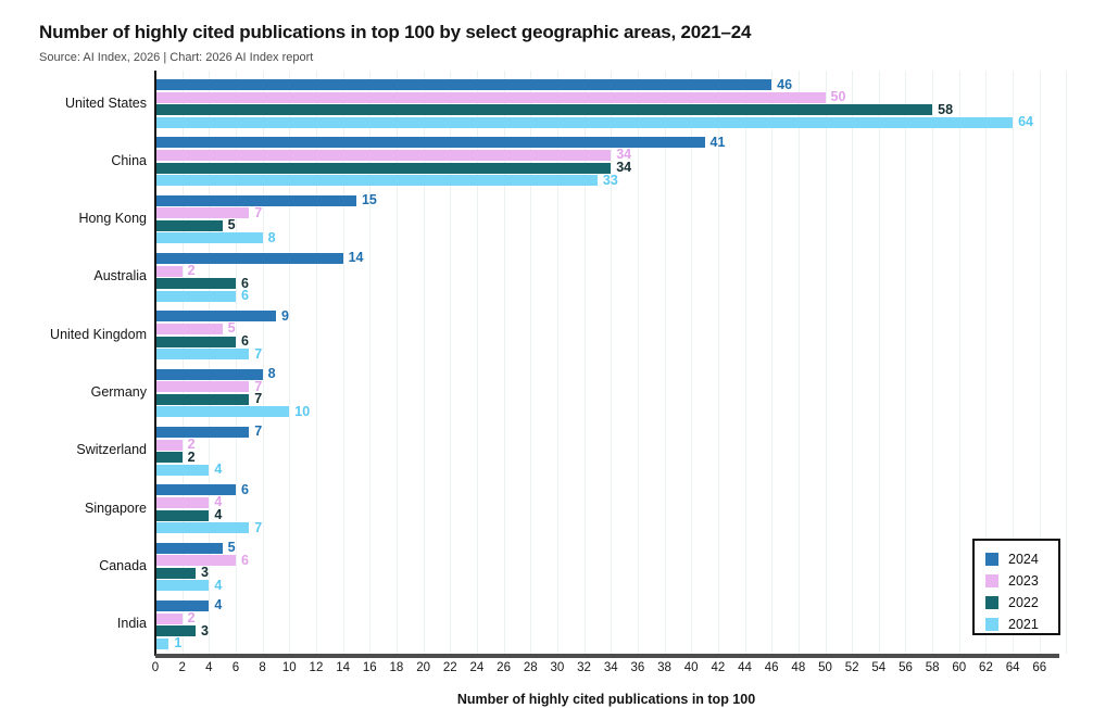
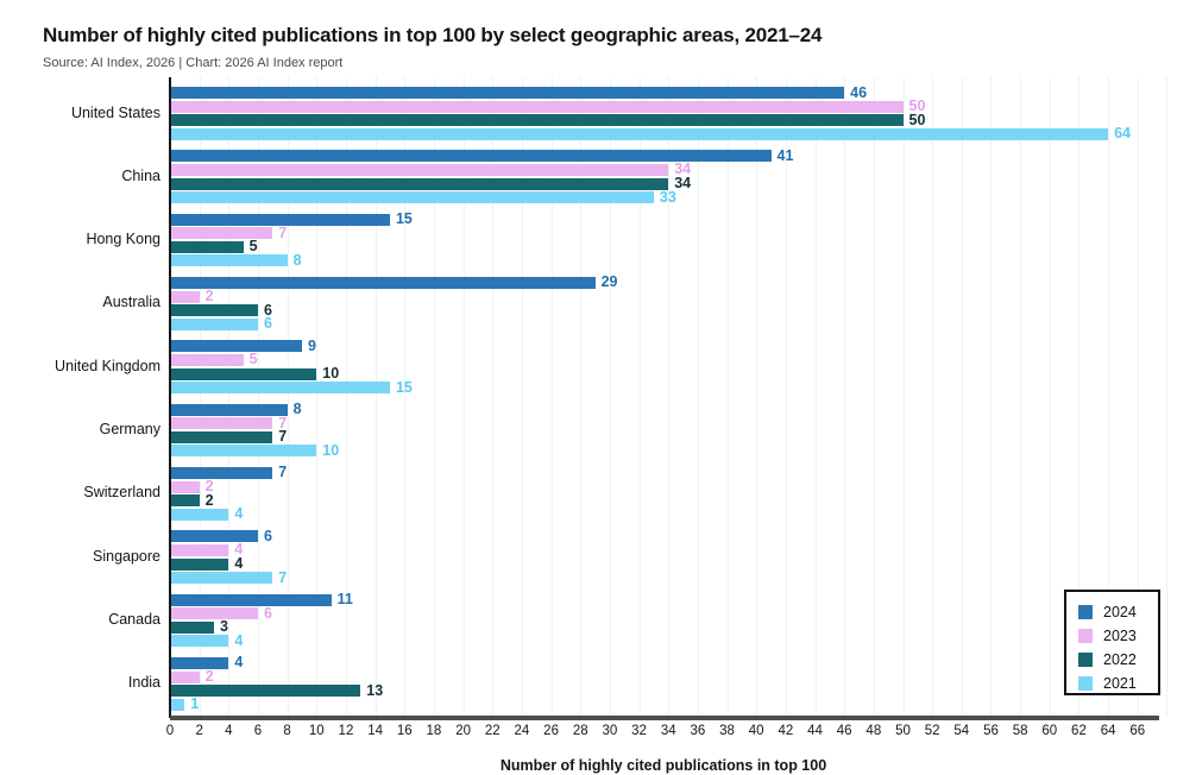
2022/United States: 58 -> 50
2024/Australia: 14 -> 29
2022/United Kingdom: 6 -> 10
2021/United Kingdom: 7 -> 15
2024/Canada: 5 -> 11
2022/India: 3 -> 13
